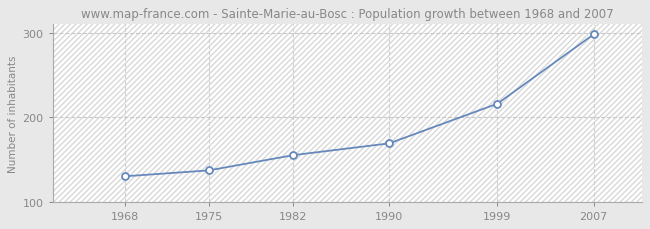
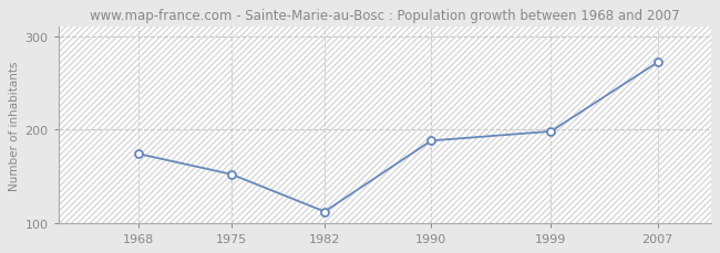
1968: 130 -> 174
1975: 137 -> 152
1982: 155 -> 112
1990: 169 -> 188
1999: 216 -> 198
2007: 298 -> 272
